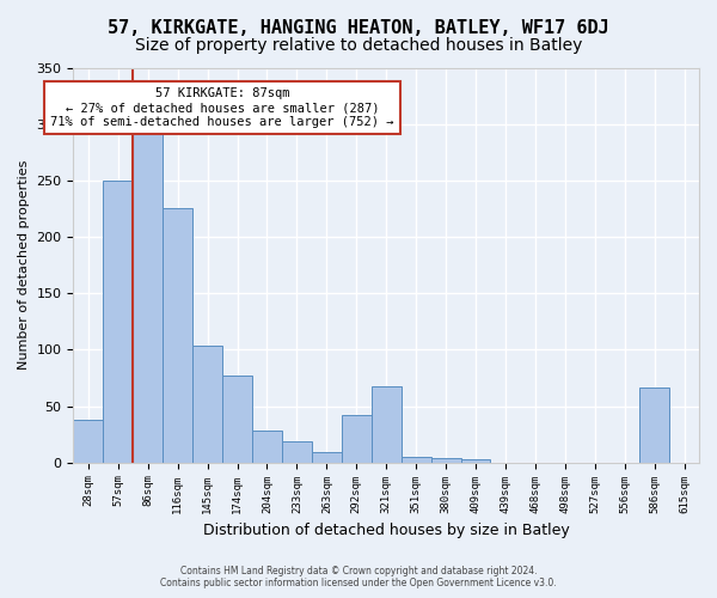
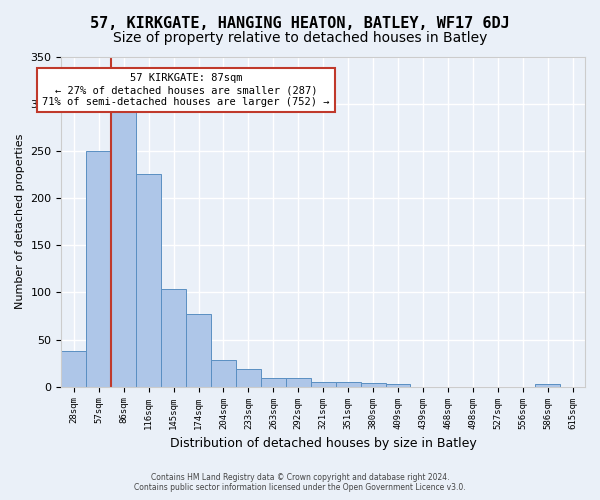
292sqm: 42 -> 9
321sqm: 68 -> 5
586sqm: 66 -> 3
